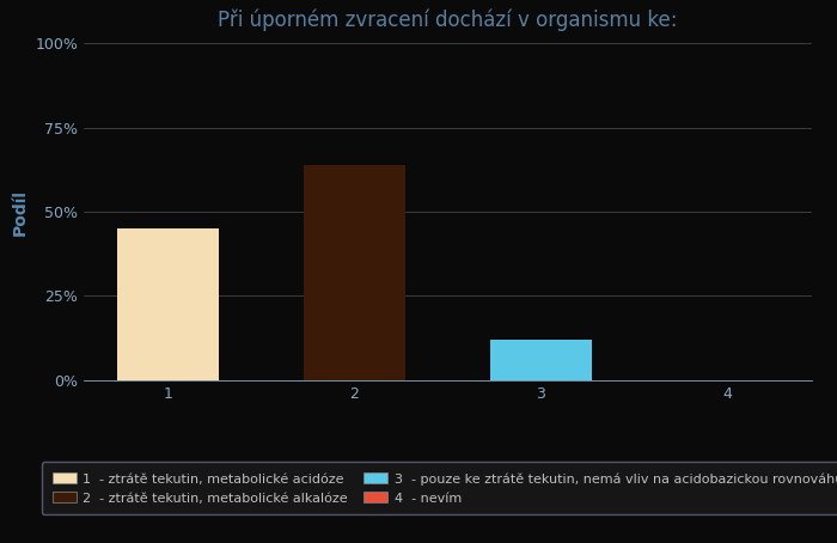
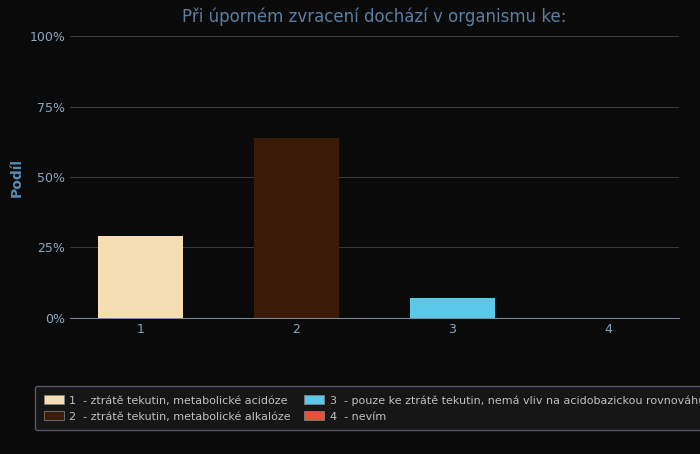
1: 45% -> 29%
3: 12% -> 7%
